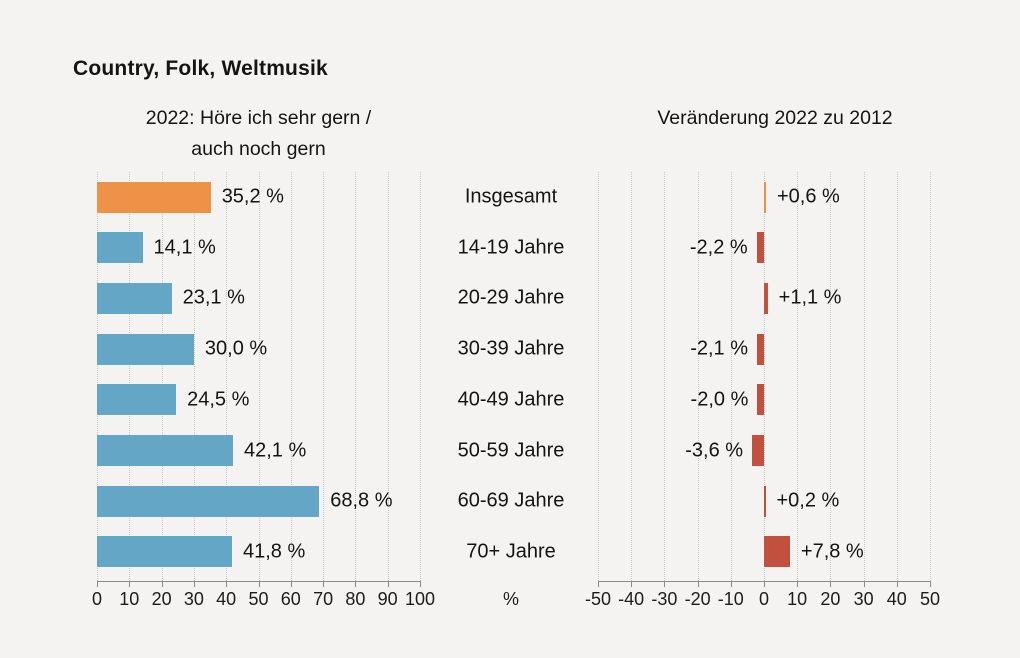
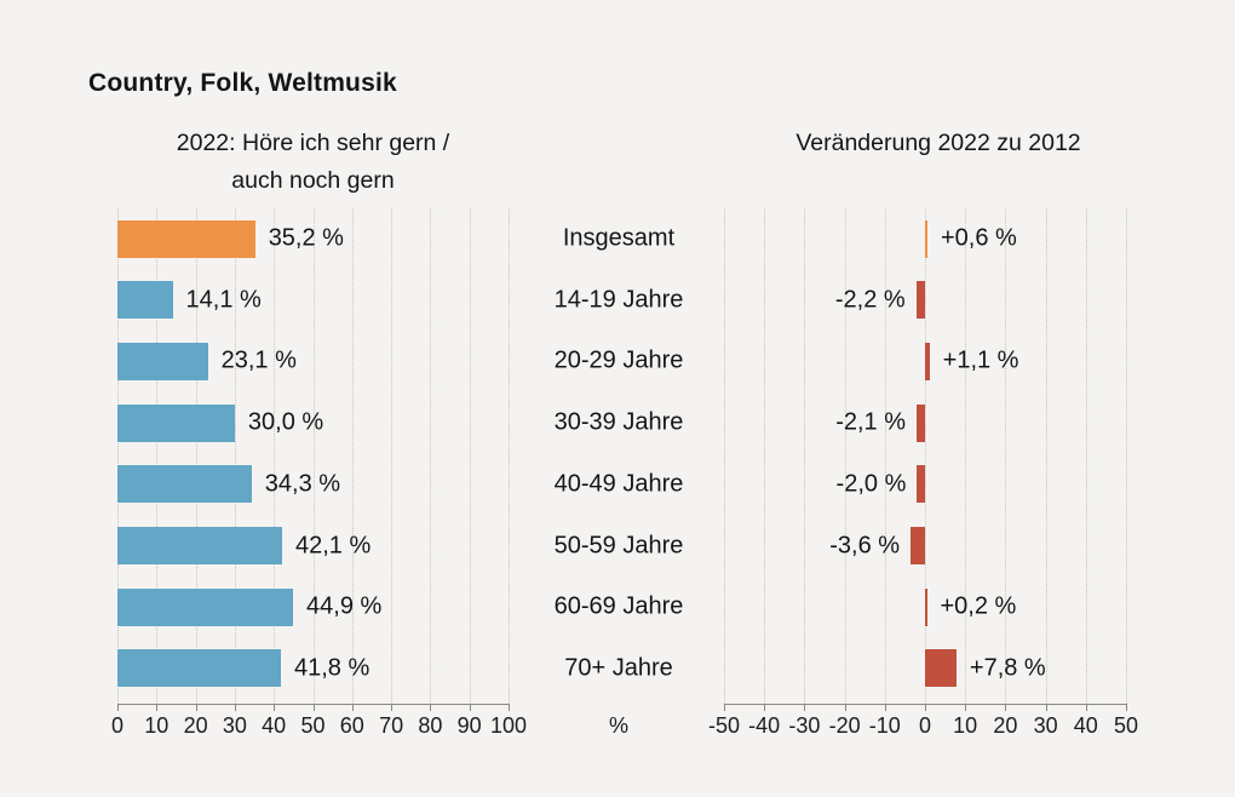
2022: Höre ich sehr gern / auch noch gern/40-49 Jahre: 24,5 -> 34,3
2022: Höre ich sehr gern / auch noch gern/60-69 Jahre: 68,8 -> 44,9
